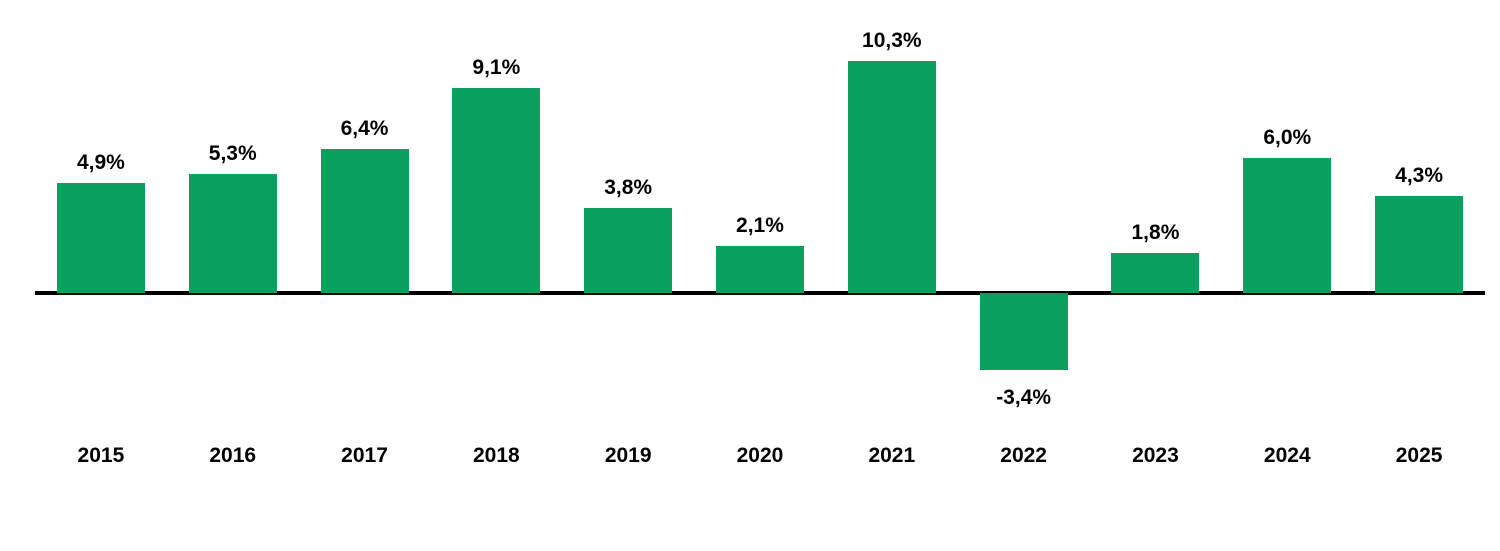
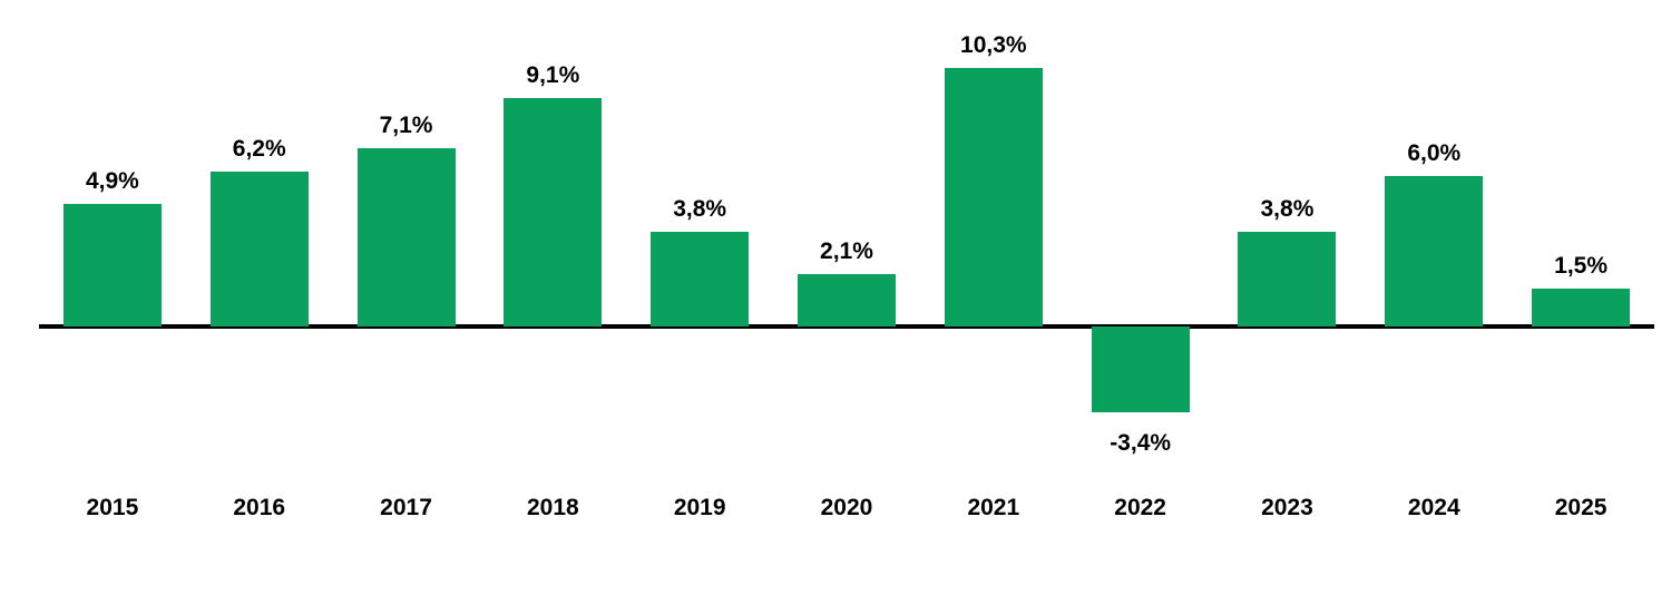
2016: 5,3% -> 6,2%
2017: 6,4% -> 7,1%
2023: 1,8% -> 3,8%
2025: 4,3% -> 1,5%
